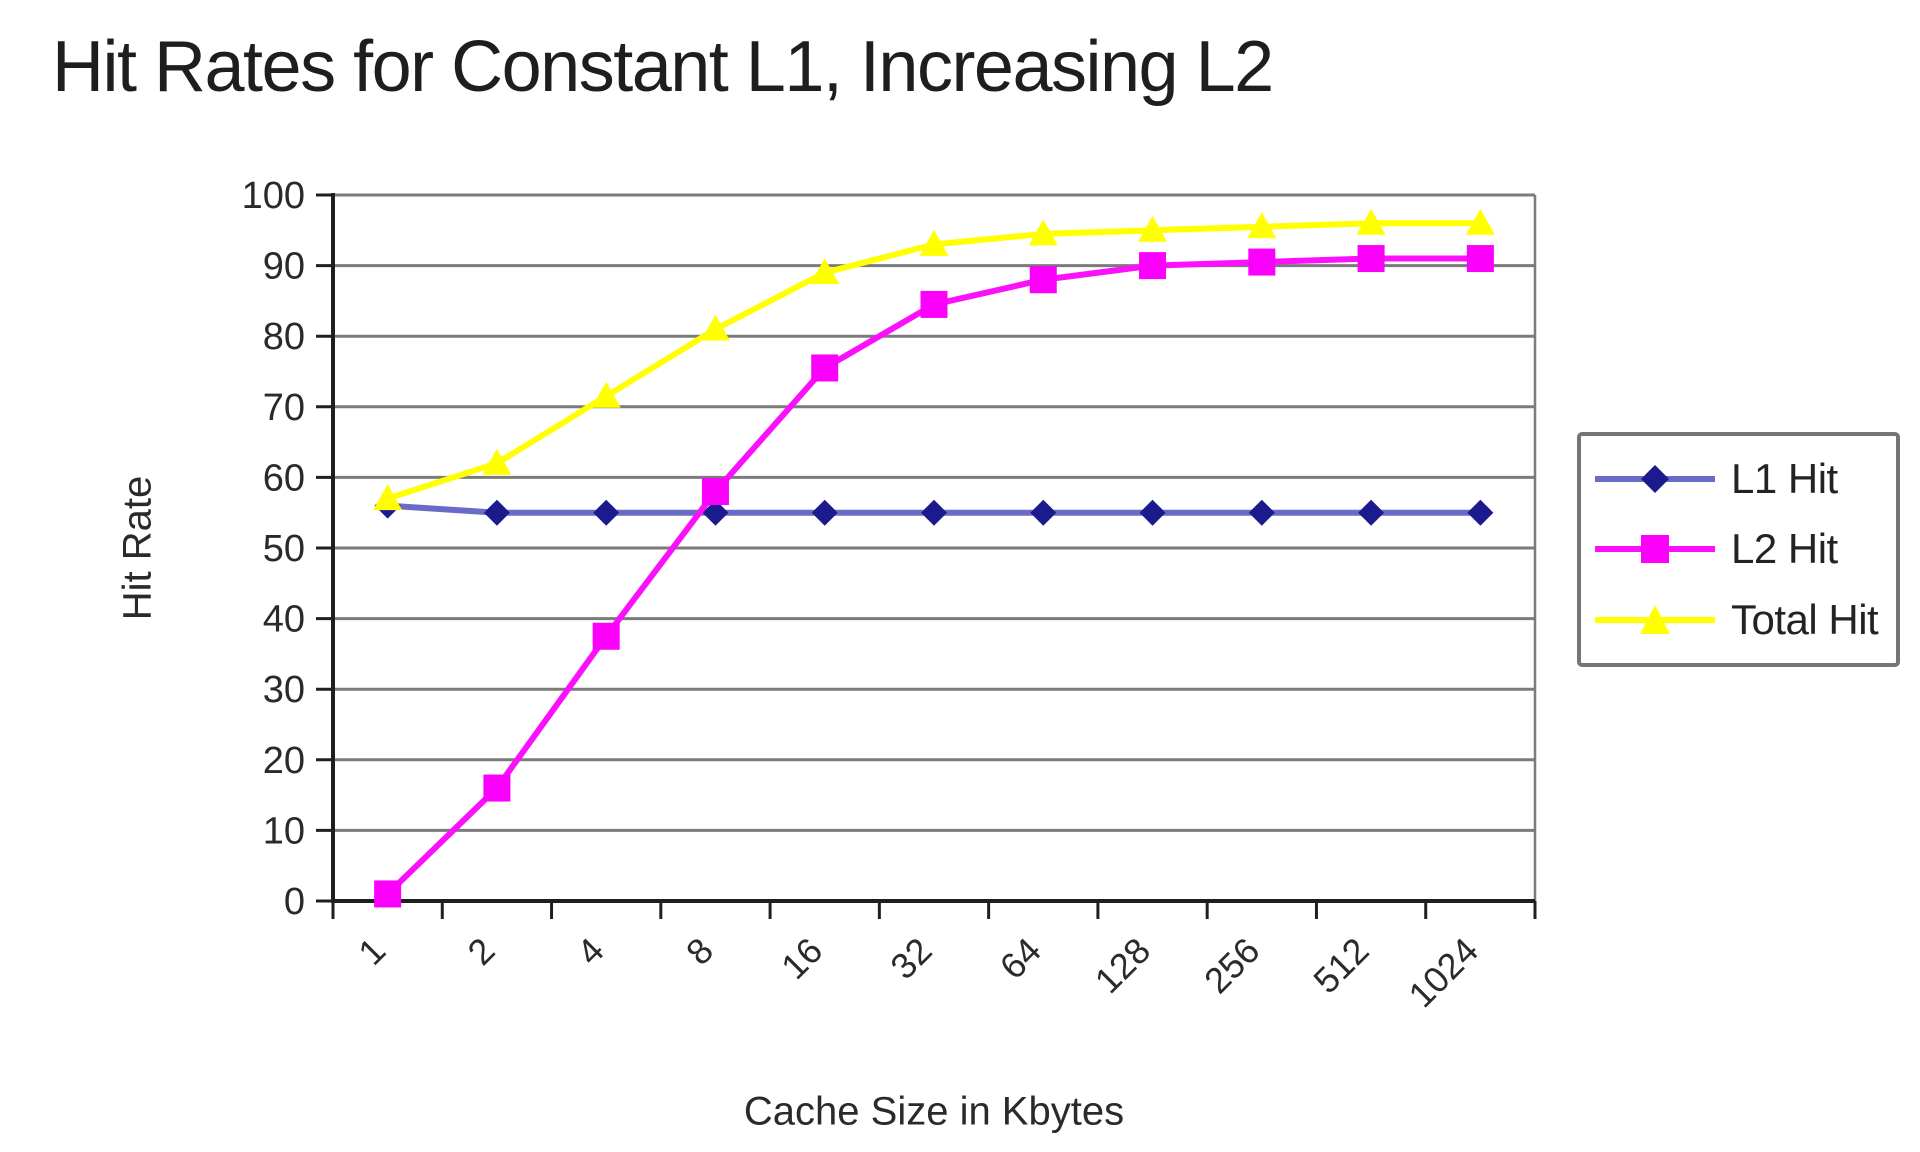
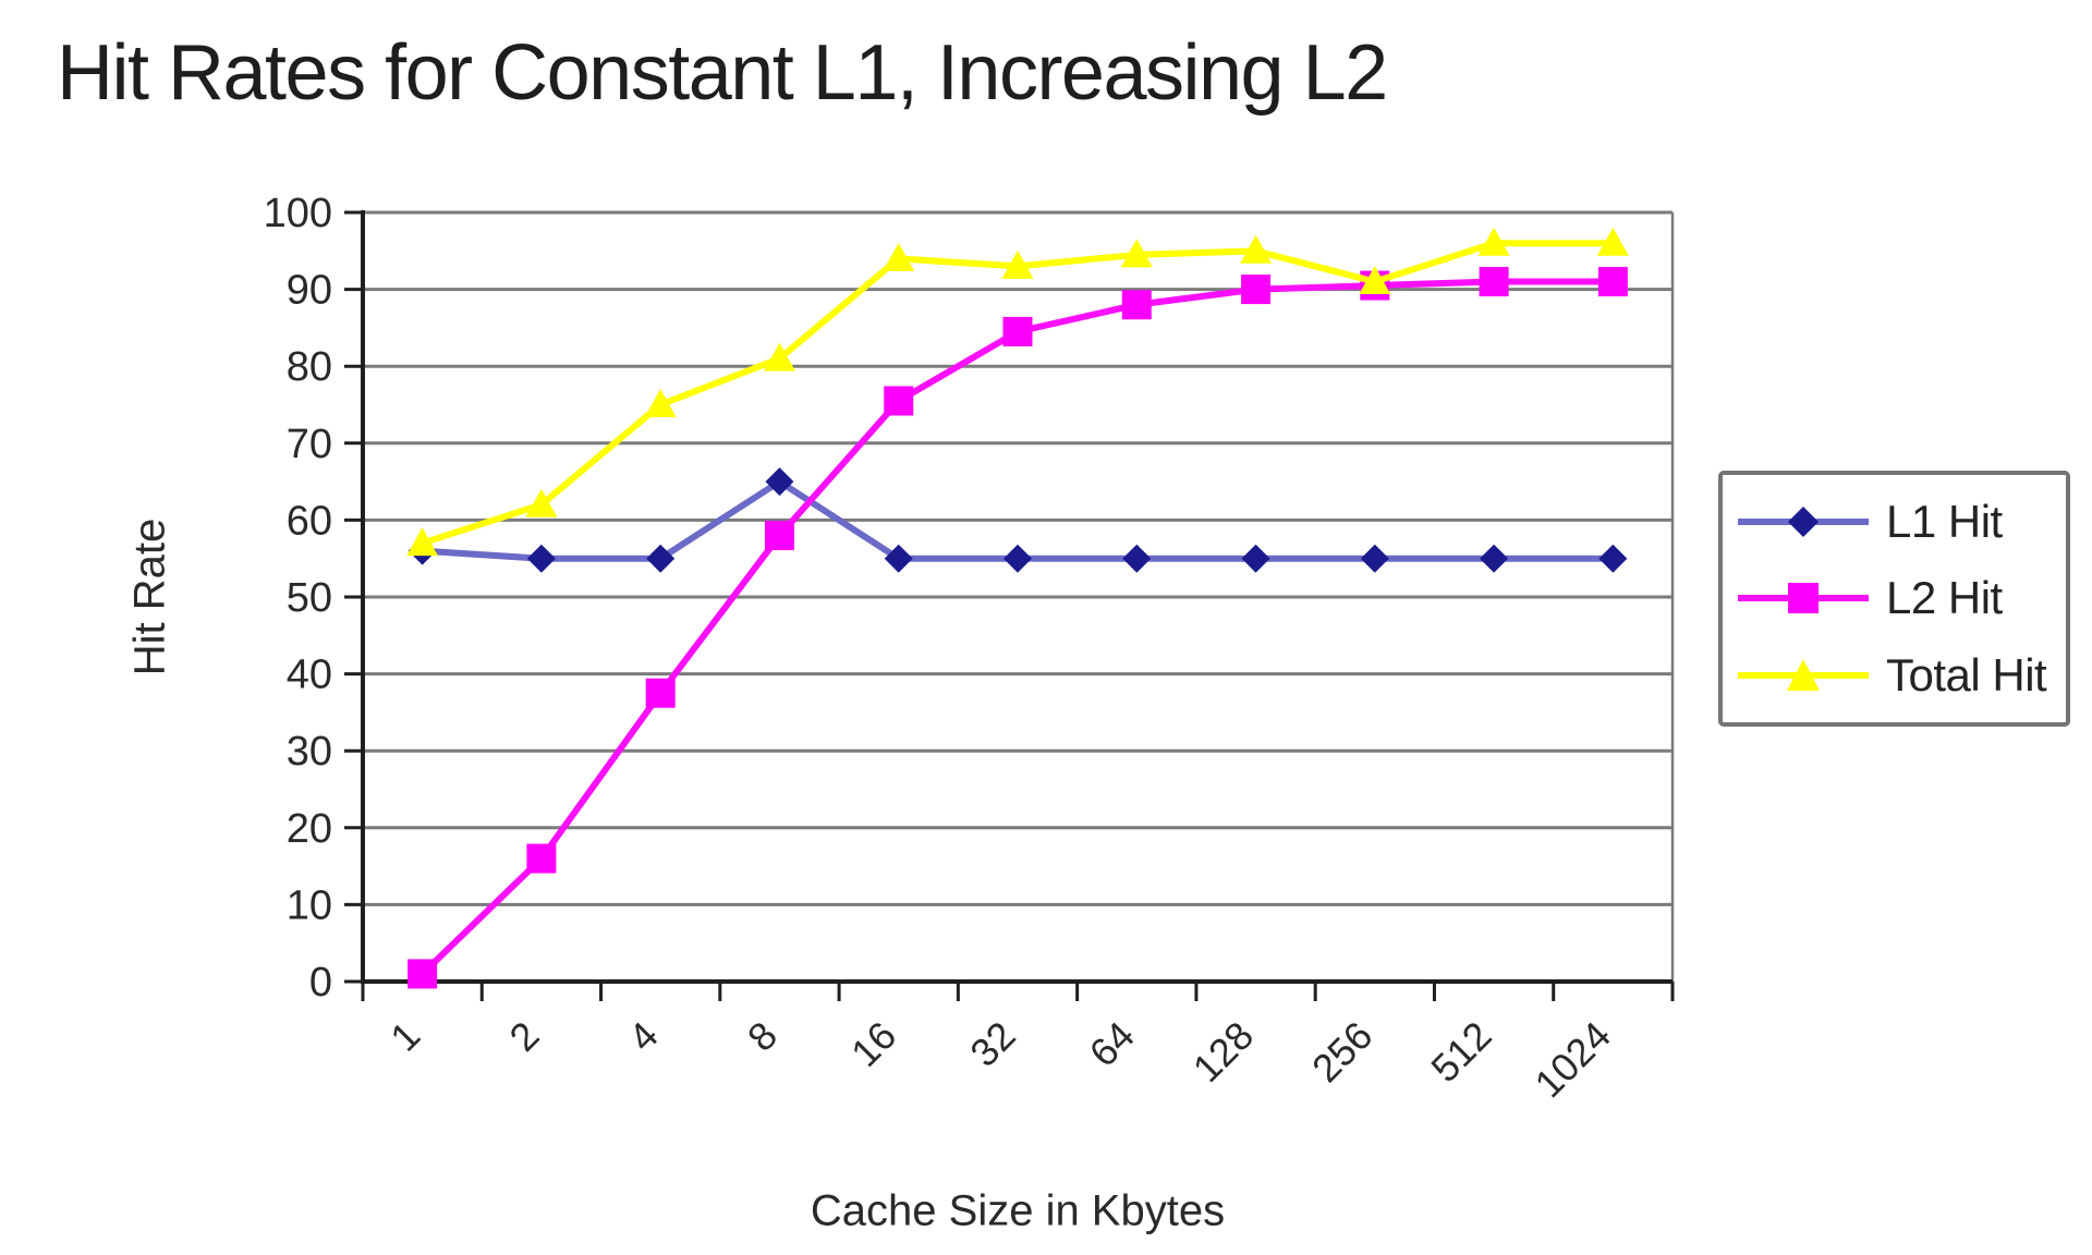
Total Hit/4: 72 -> 75
L1 Hit/8: 55 -> 65
Total Hit/16: 89 -> 94
Total Hit/256: 96 -> 91
